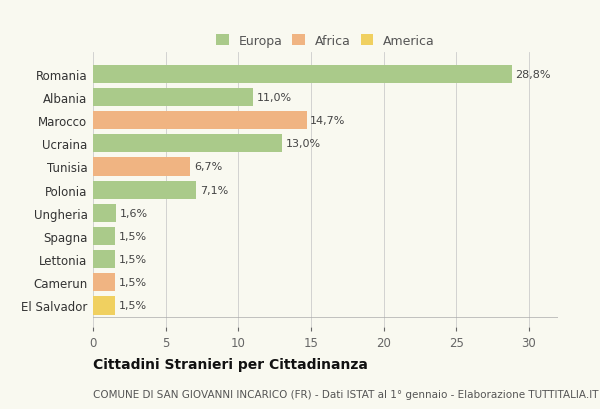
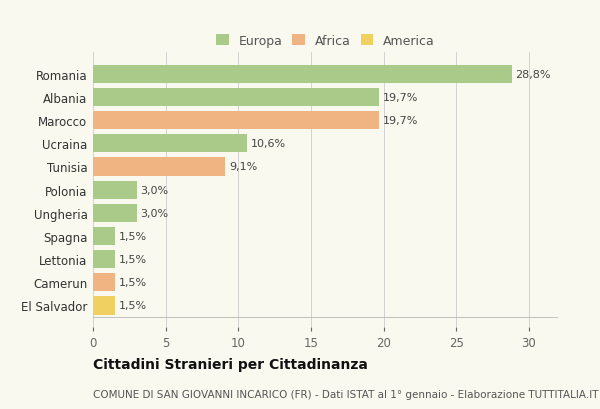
Albania: 11,0% -> 19,7%
Marocco: 14,7% -> 19,7%
Ucraina: 13,0% -> 10,6%
Tunisia: 6,7% -> 9,1%
Polonia: 7,1% -> 3,0%
Ungheria: 1,6% -> 3,0%
